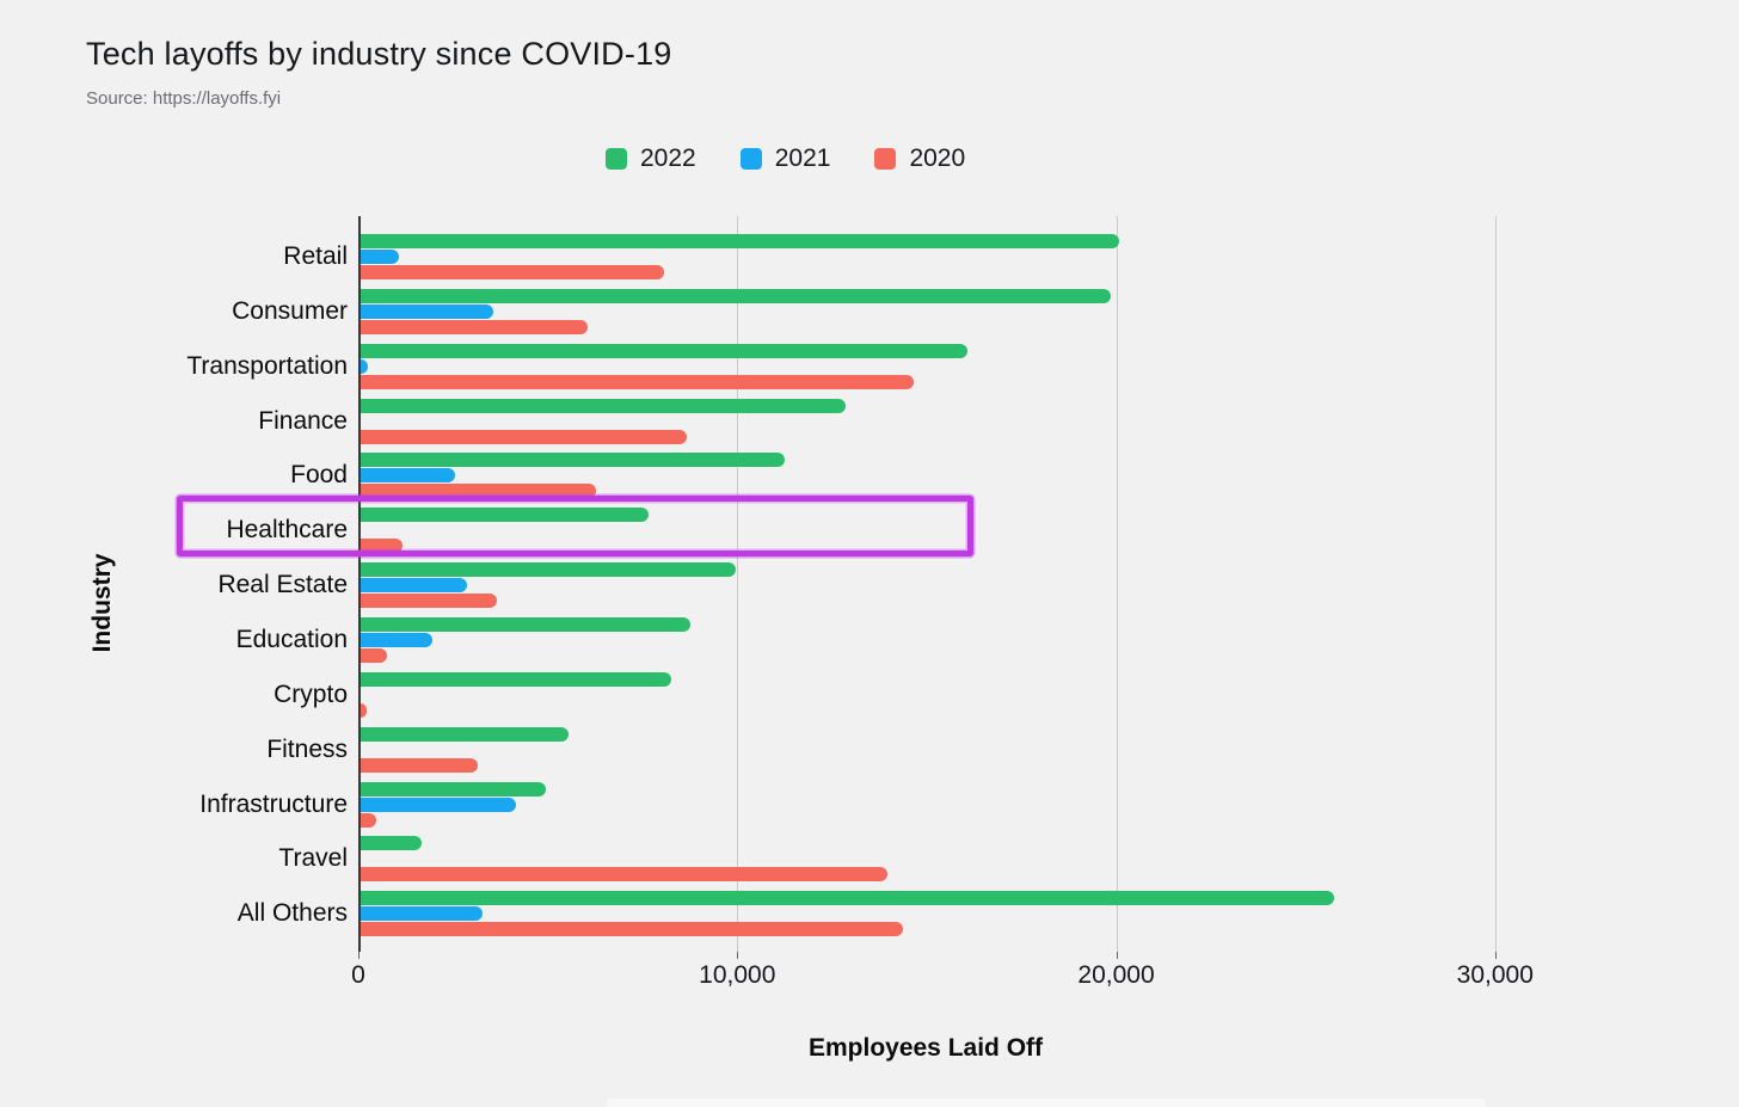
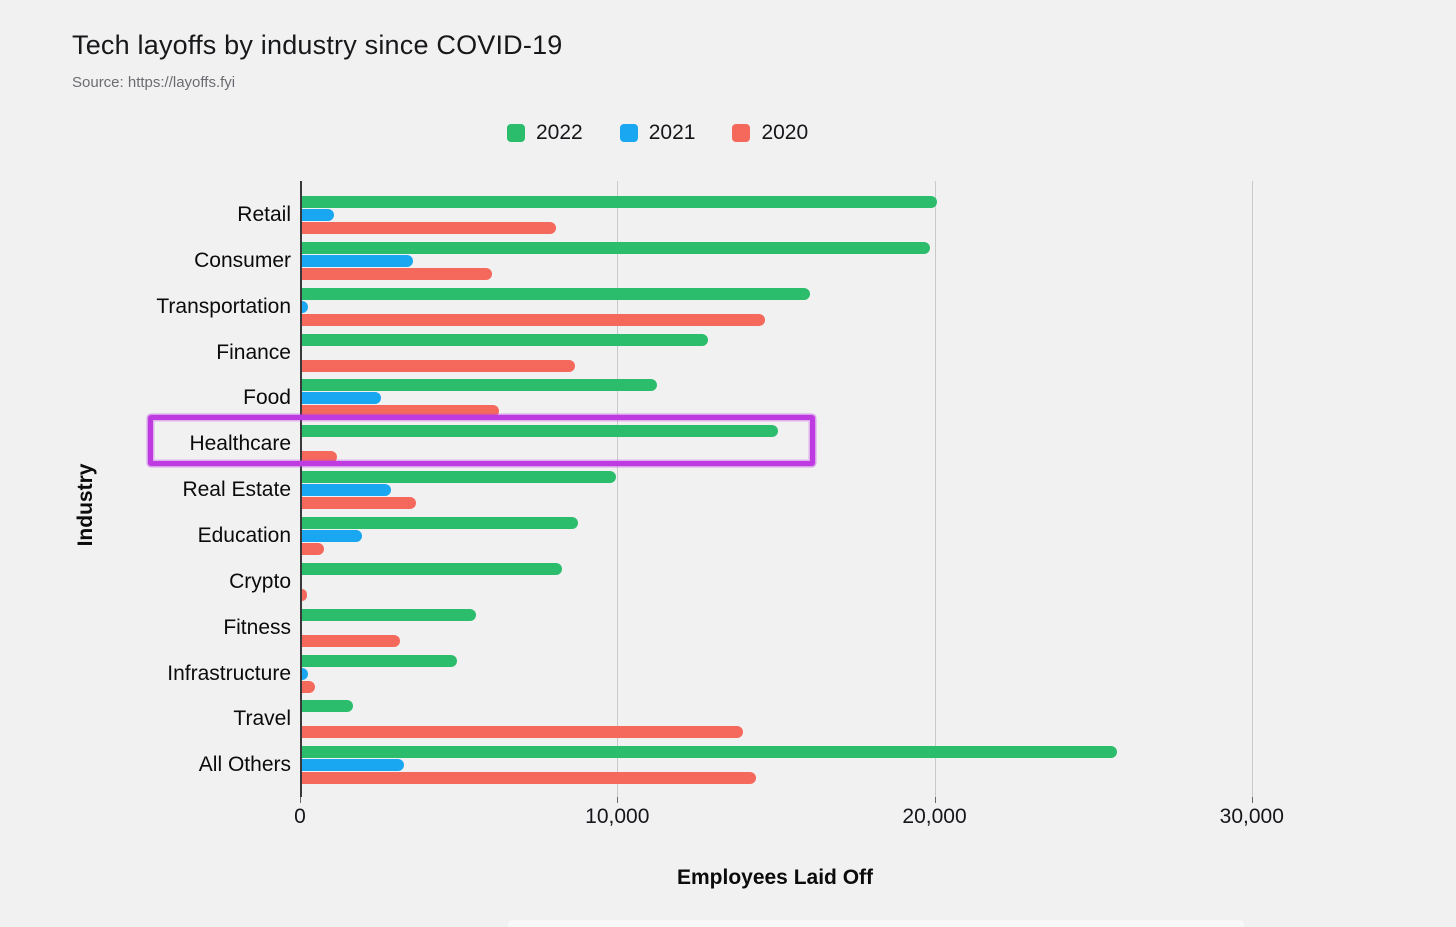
2022/Healthcare: 7600 -> 15000
2021/Infrastructure: 4100 -> 200
